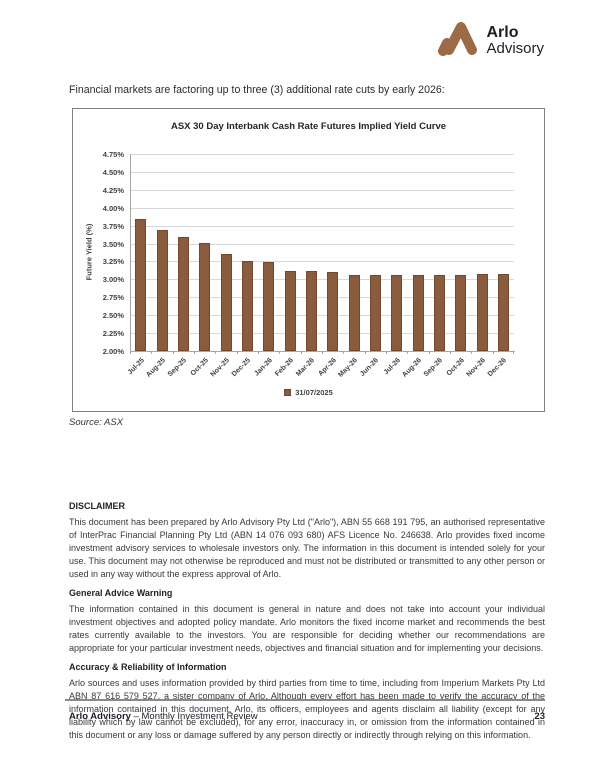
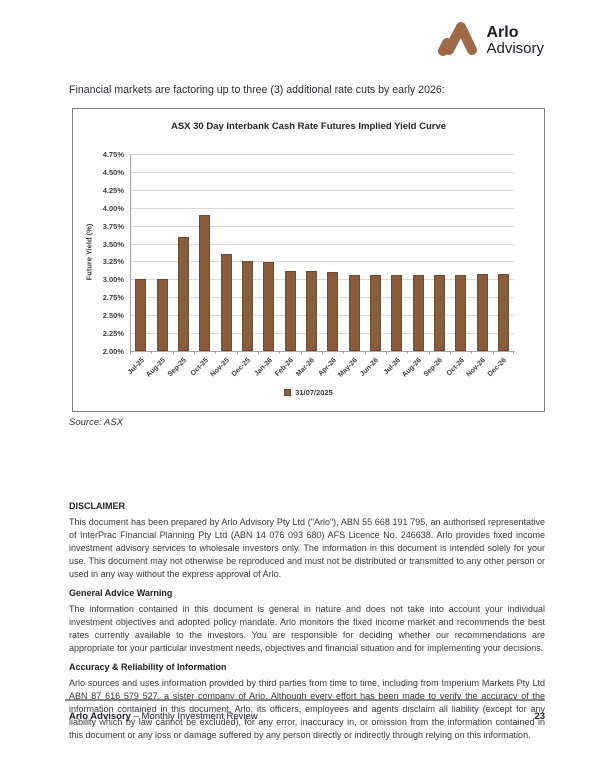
Jul-25: 3.8% -> 3.0%
Aug-25: 3.7% -> 3.0%
Oct-25: 3.5% -> 3.9%
